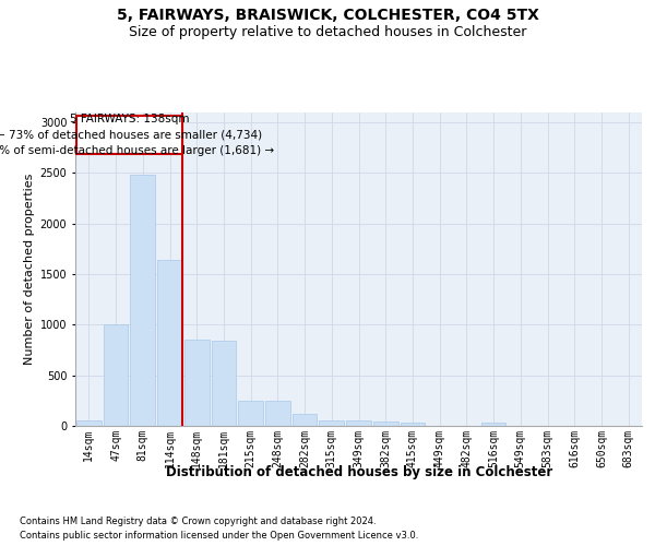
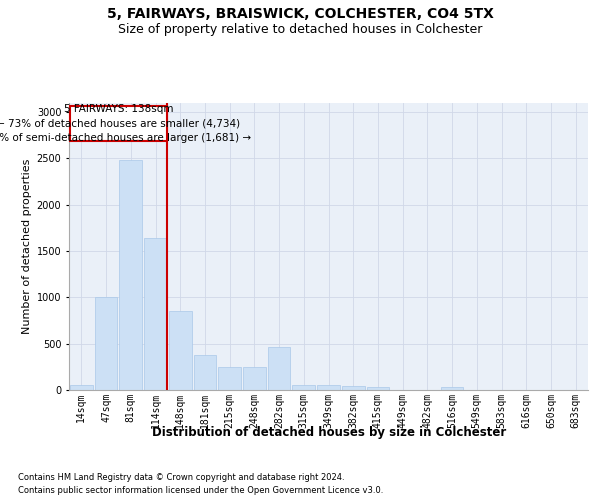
181sqm: 840 -> 380
282sqm: 120 -> 460
